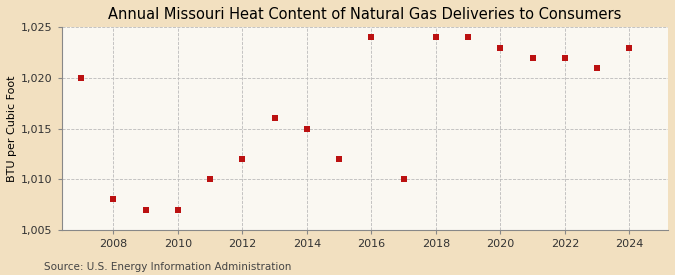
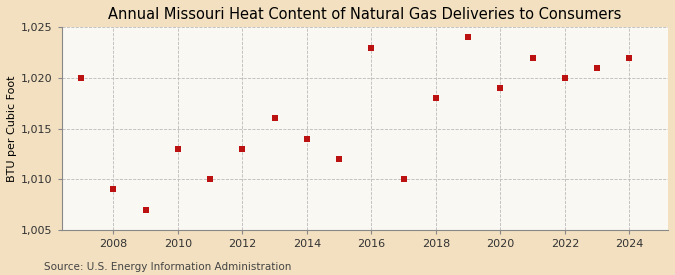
2008: 1,008 -> 1,009
2010: 1,007 -> 1,013
2012: 1,012 -> 1,013
2014: 1,015 -> 1,014
2016: 1,024 -> 1,023
2018: 1,024 -> 1,018
2020: 1,023 -> 1,019
2022: 1,022 -> 1,020
2024: 1,023 -> 1,022
